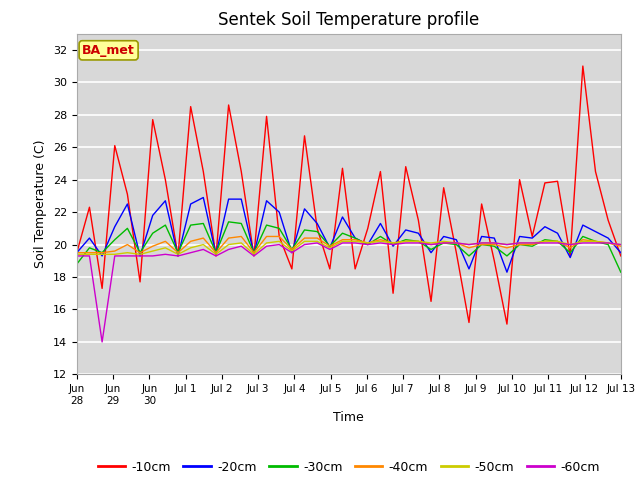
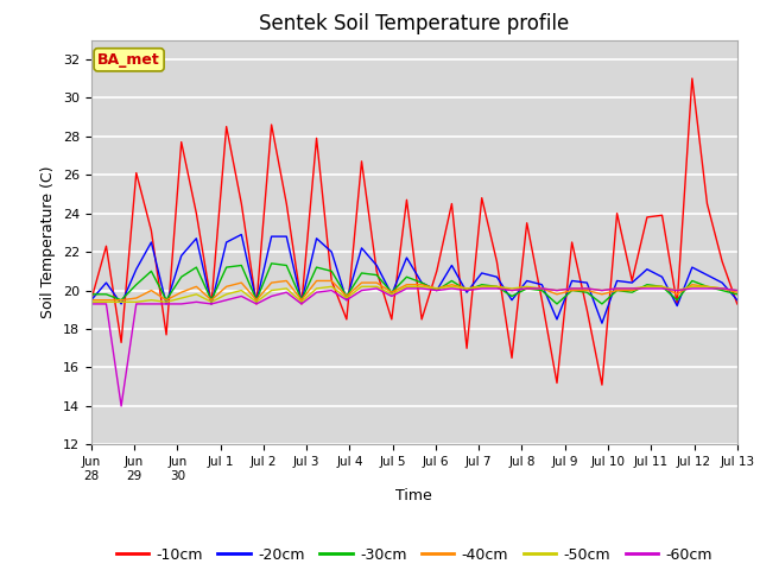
-30cm/Jun 28: 18.8 -> 19.8
-30cm/Jul 13: 18.3 -> 19.8
